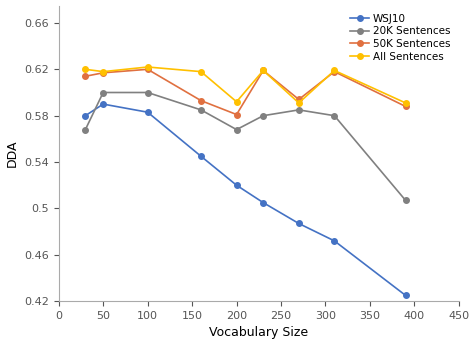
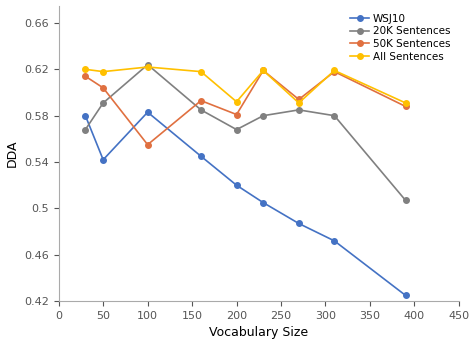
WSJ10/50: 0.590 -> 0.542
20K Sentences/50: 0.600 -> 0.591
50K Sentences/50: 0.617 -> 0.604
20K Sentences/100: 0.600 -> 0.624
50K Sentences/100: 0.620 -> 0.555
